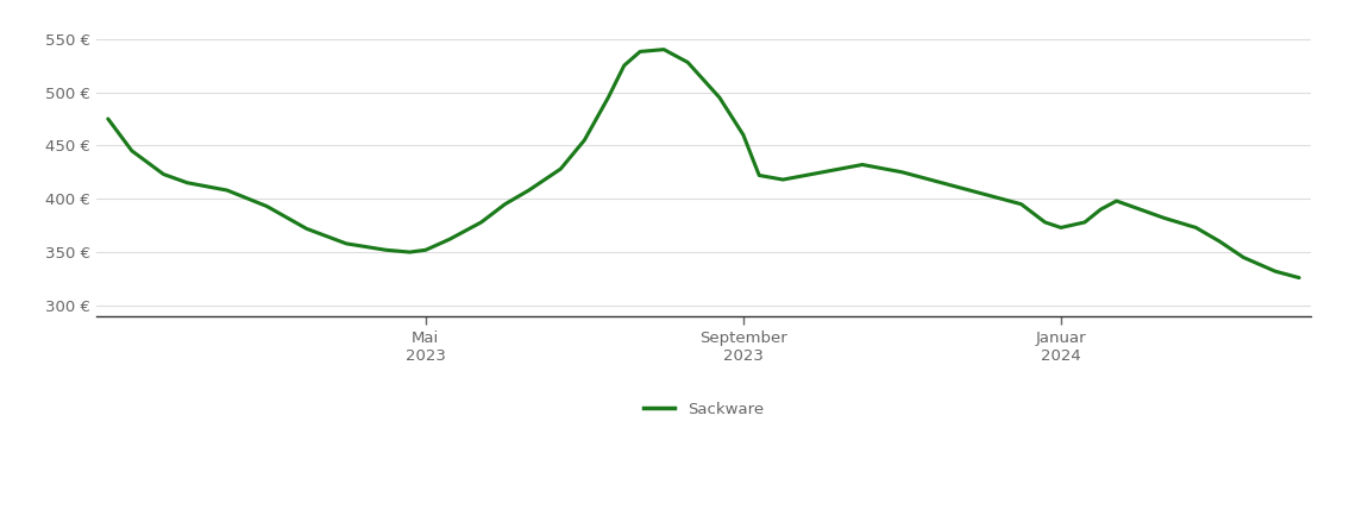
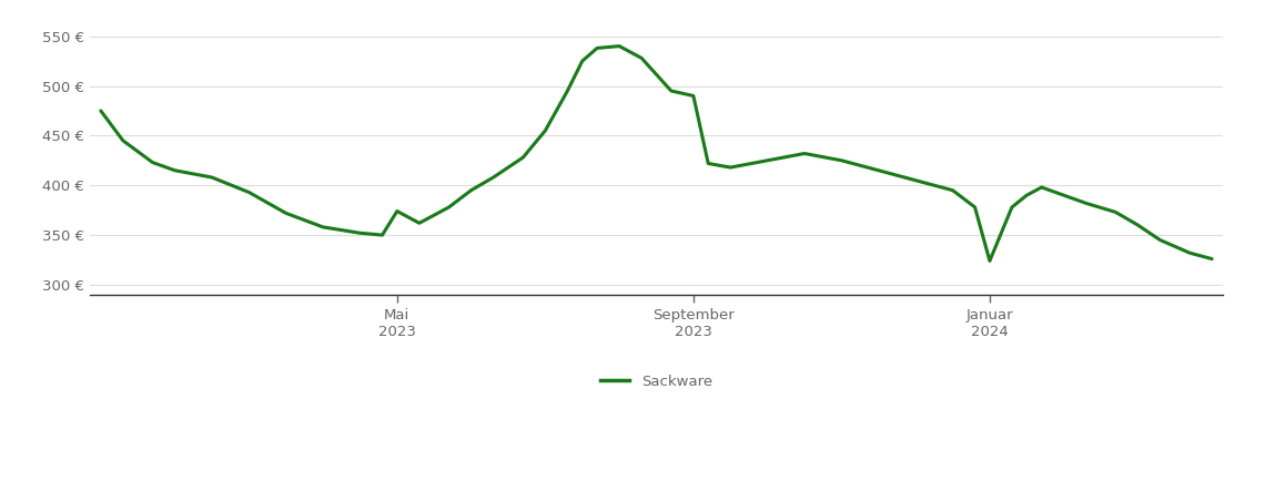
Mai 2023: 352 € -> 374 €
September 2023: 460 € -> 490 €
Januar 2024: 373 € -> 324 €
